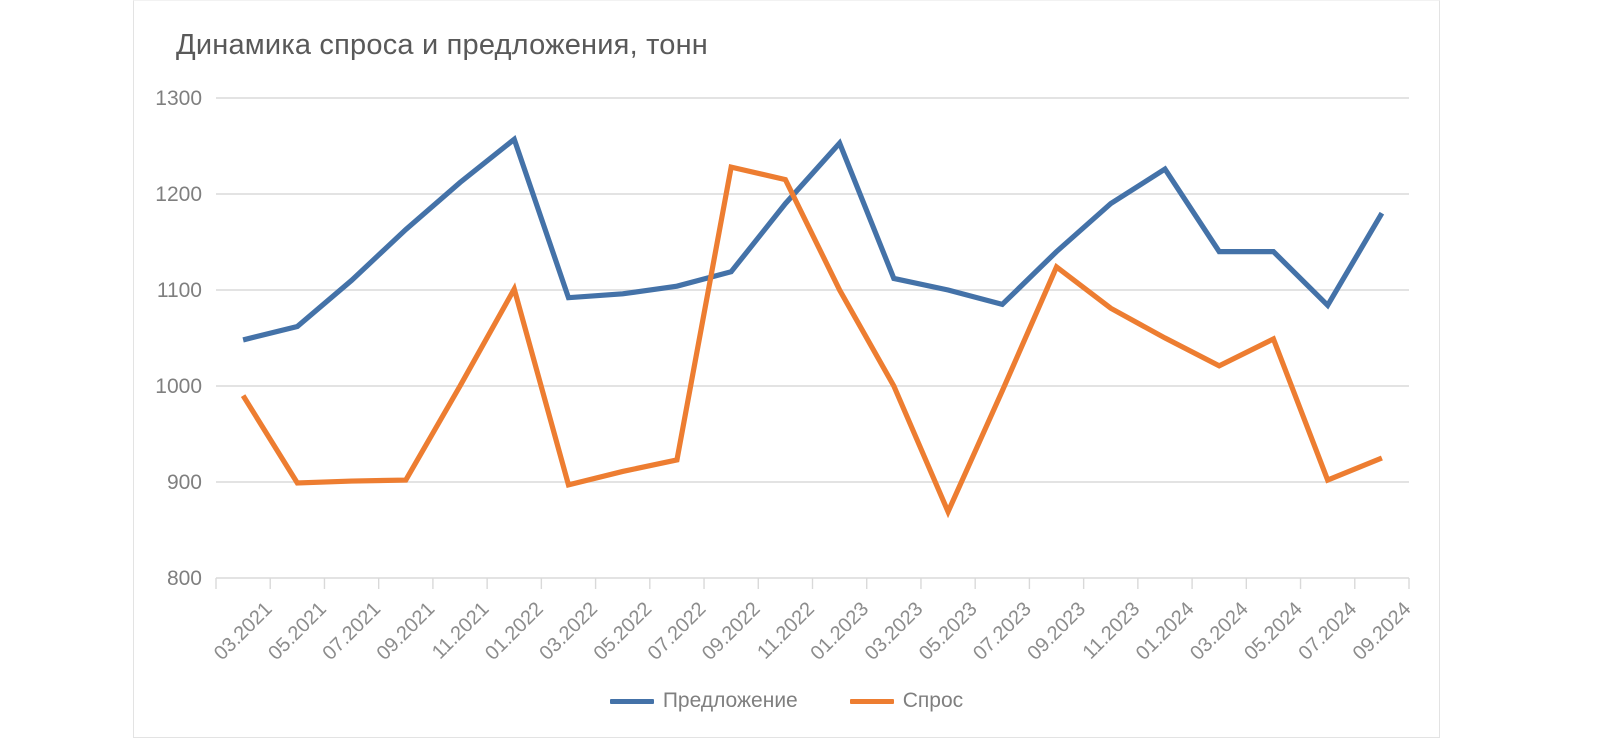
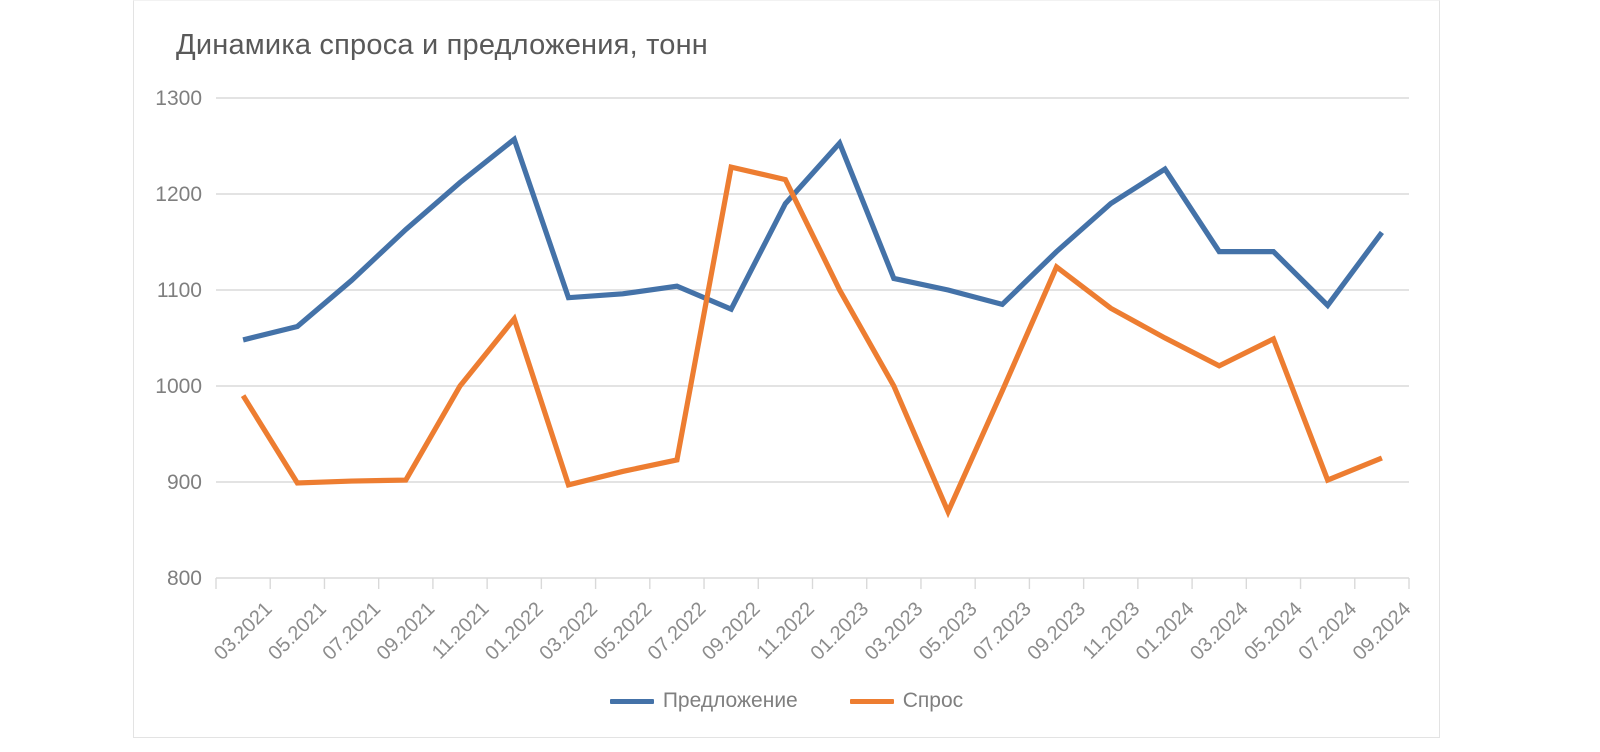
Спрос/01.2022: 1100 -> 1070
Предложение/09.2022: 1120 -> 1080
Предложение/09.2024: 1180 -> 1160
